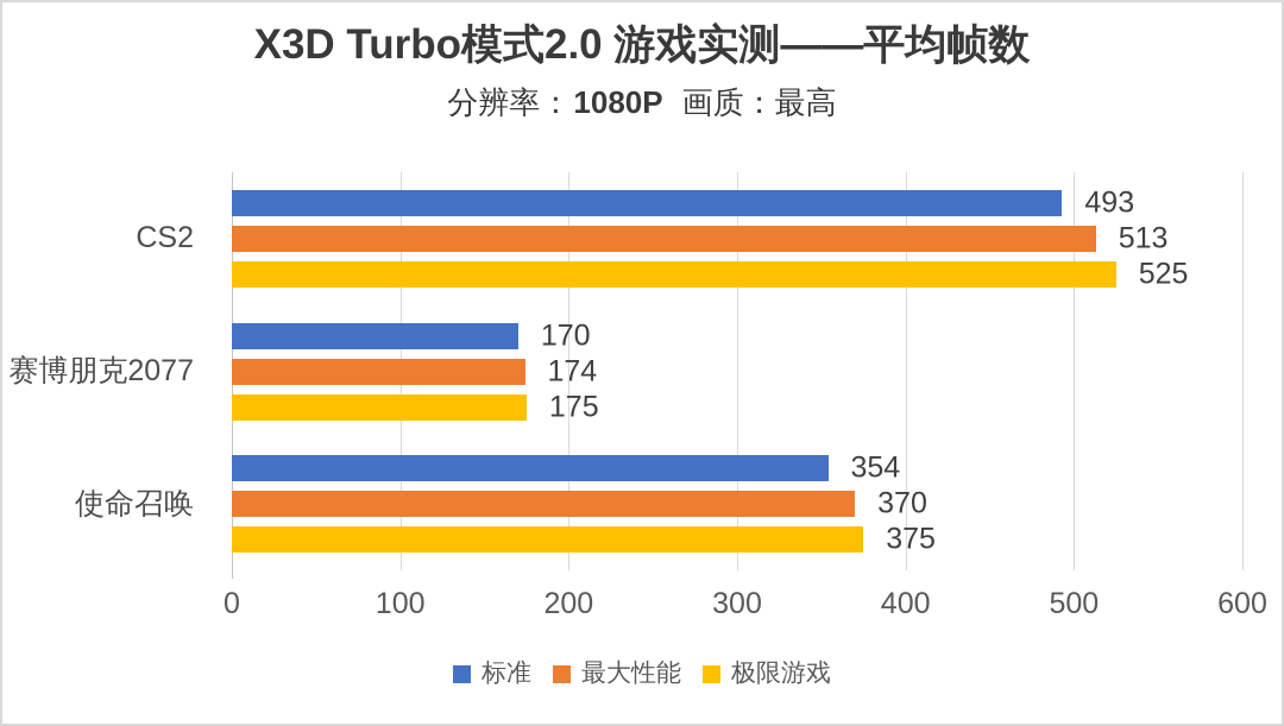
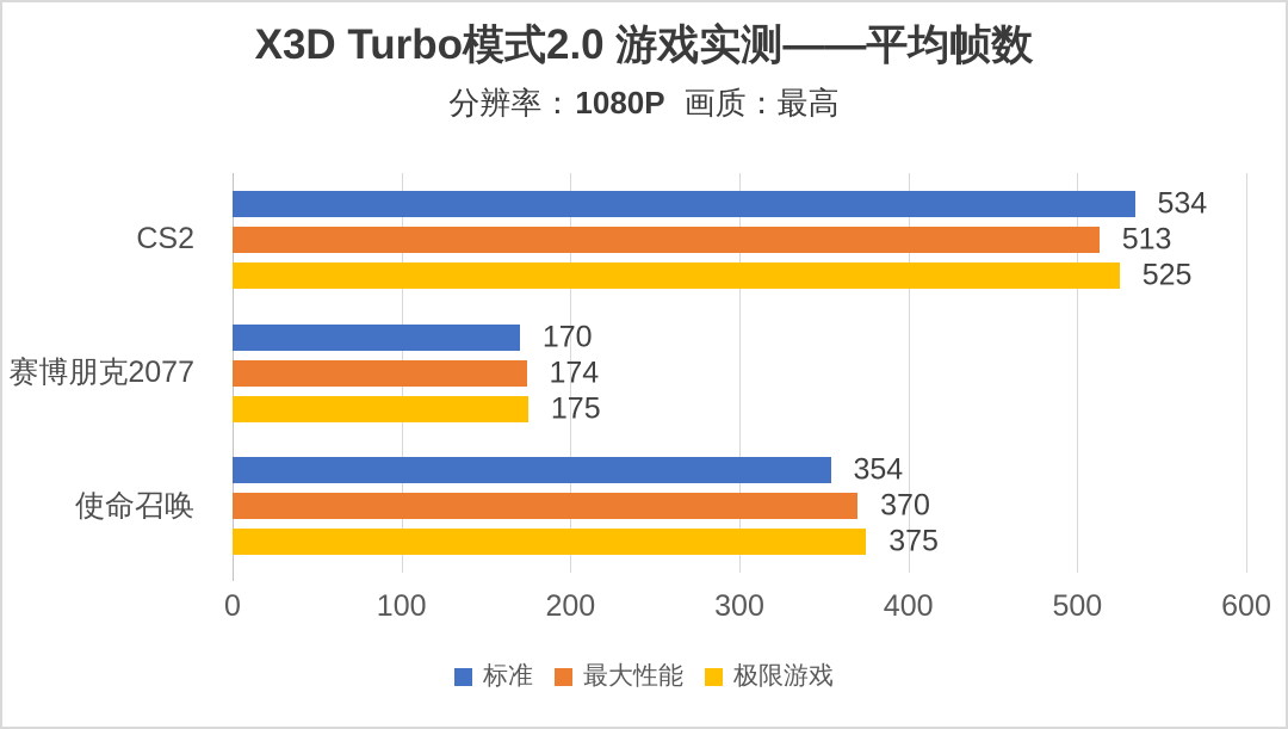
标准/CS2: 493 -> 534
